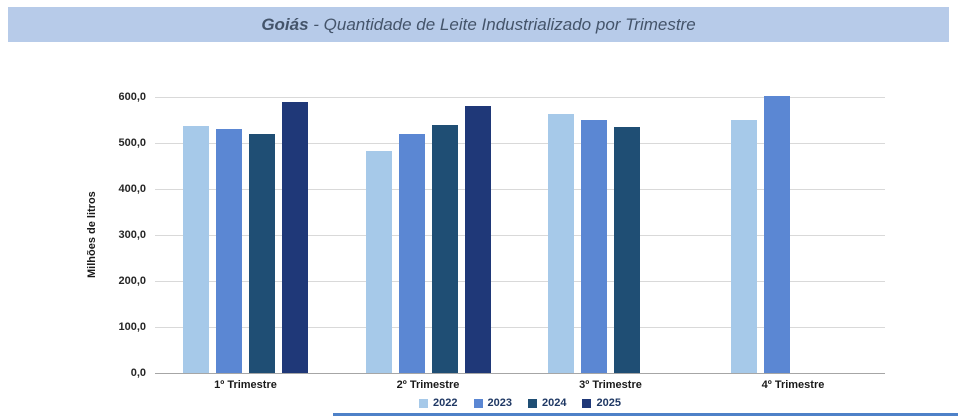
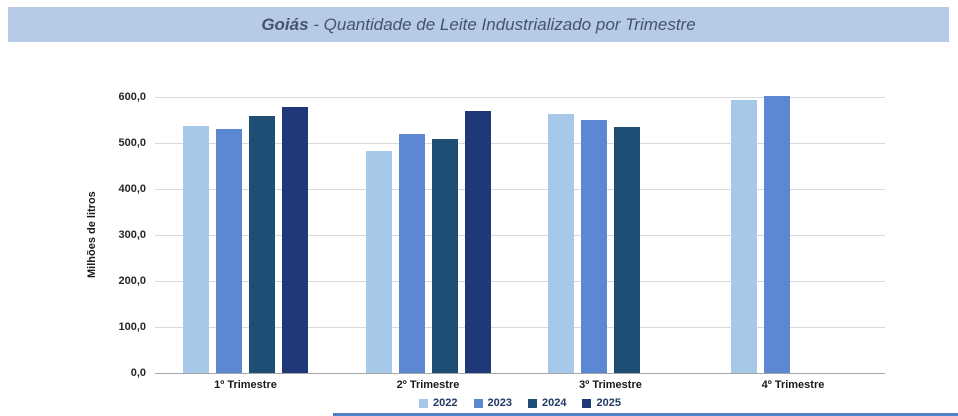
2024/1º Trimestre: 520 -> 560
2025/1º Trimestre: 590 -> 580
2024/2º Trimestre: 540 -> 510
2025/2º Trimestre: 580 -> 570
2022/4º Trimestre: 550 -> 590
